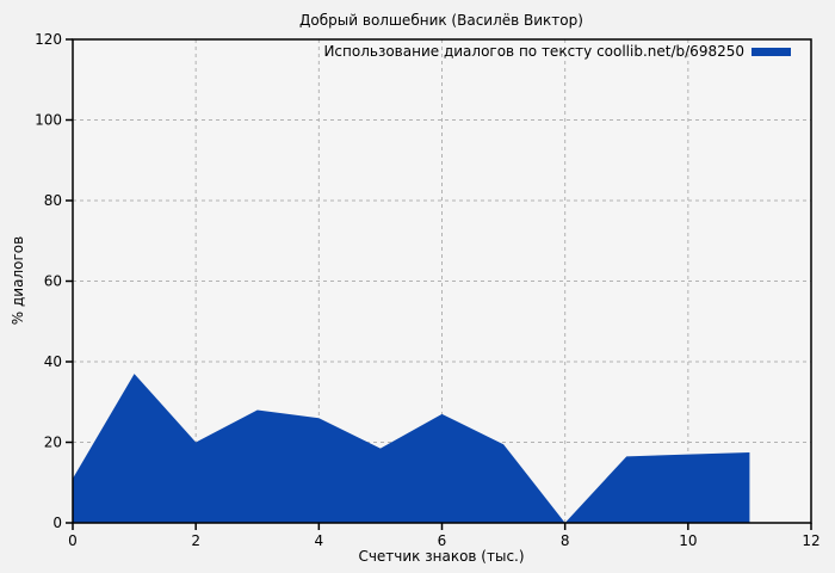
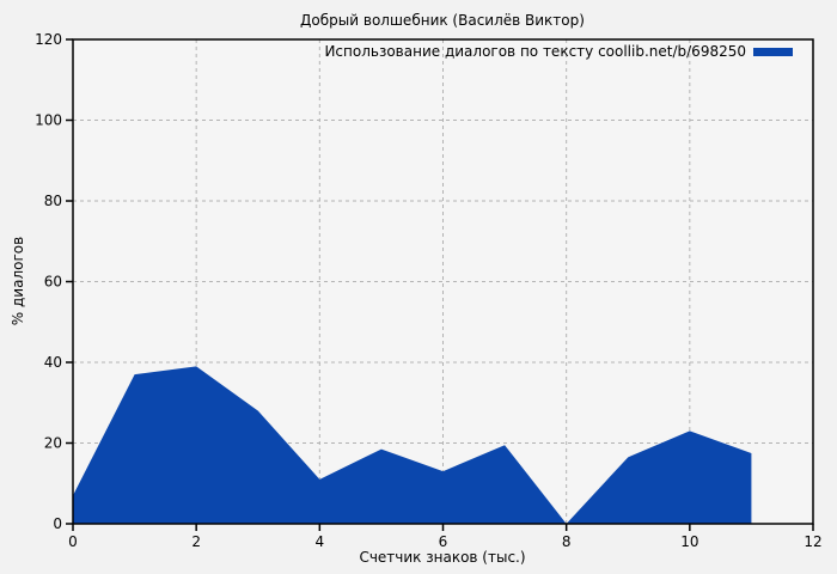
0: 11 -> 7
2: 20 -> 39
4: 26 -> 11
6: 27 -> 13
10: 17 -> 23
